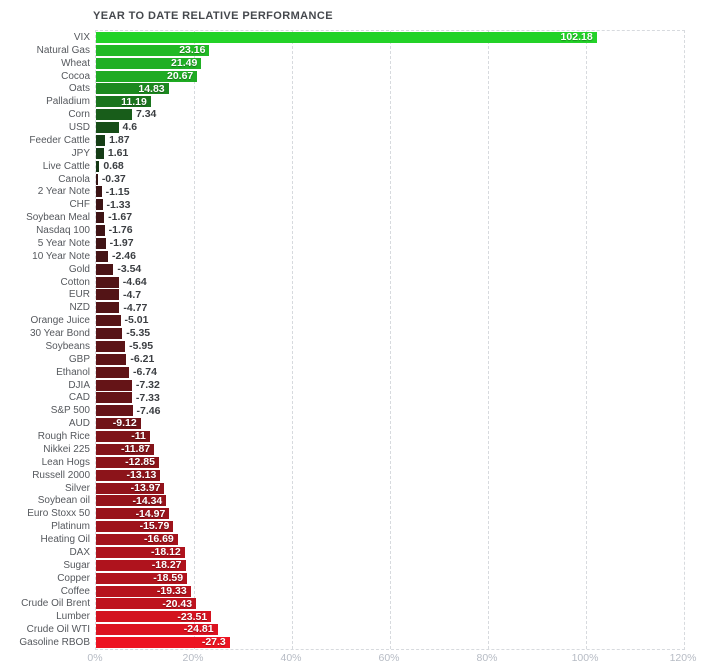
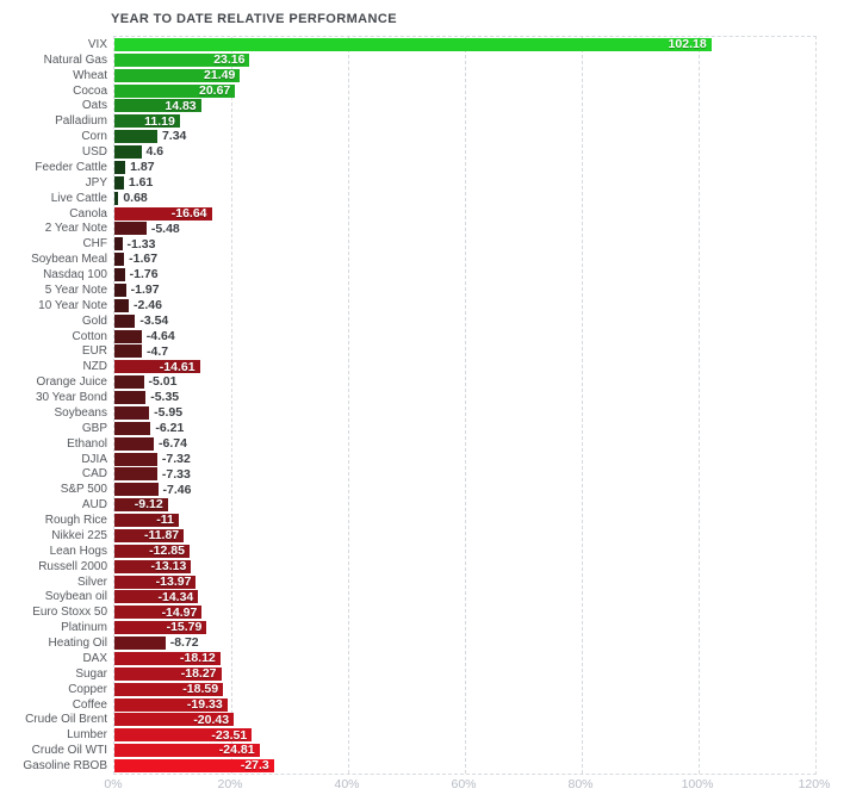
Canola: -0.37 -> -16.64
2 Year Note: -1.15 -> -5.48
NZD: -4.77 -> -14.61
Heating Oil: -16.69 -> -8.72
